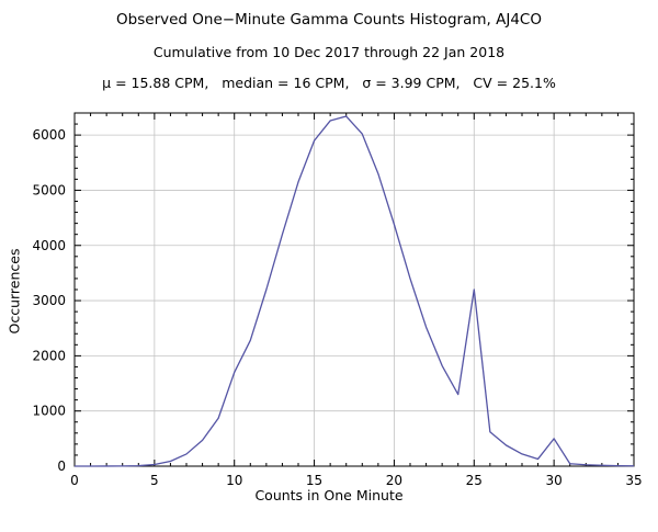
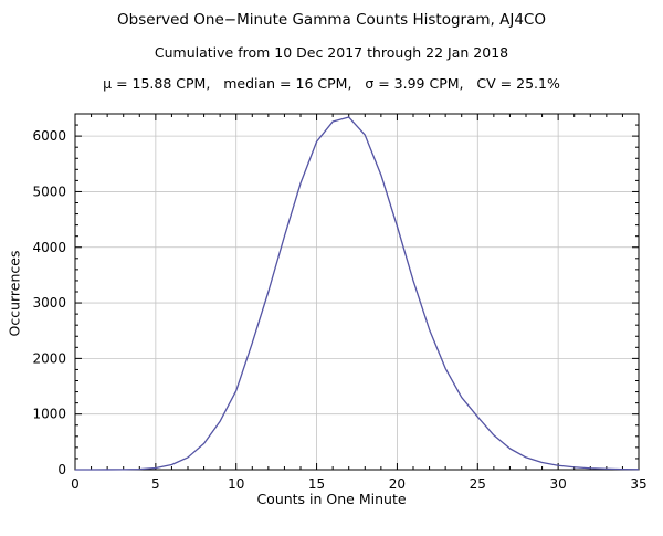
10: 1700 -> 1400
25: 3200 -> 1000
30: 500 -> 100
